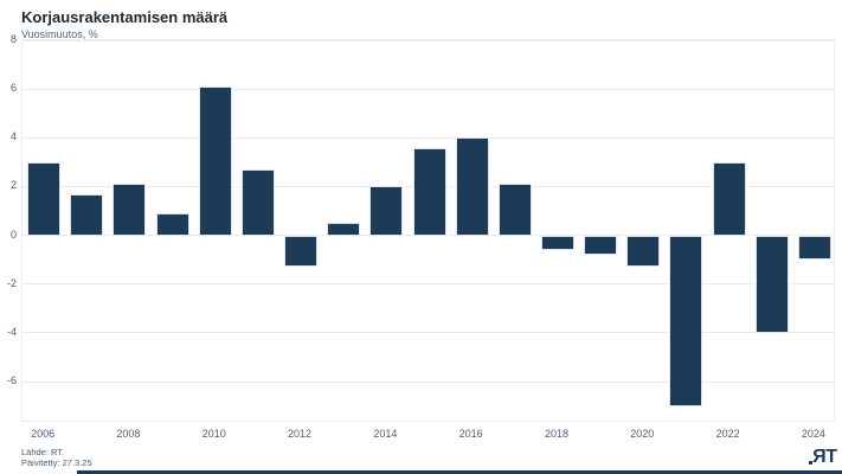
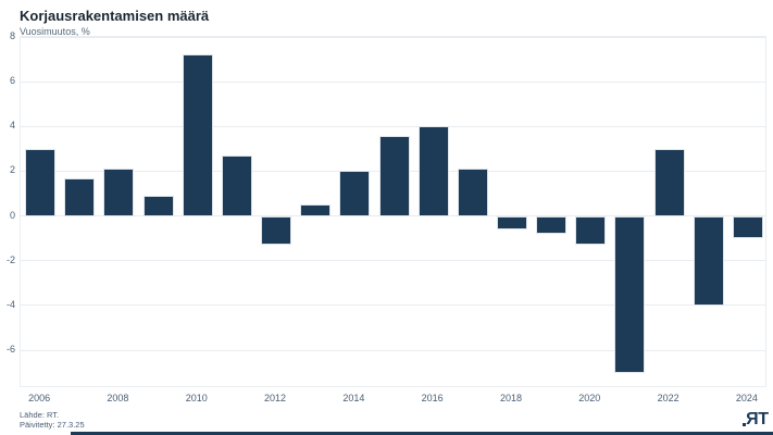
2010: 6.1 -> 7.2
